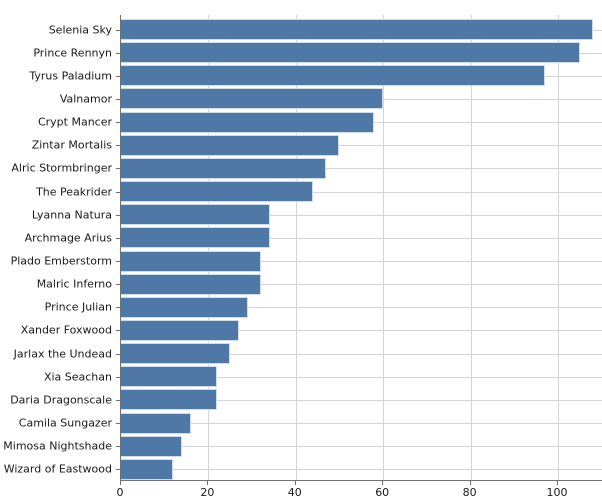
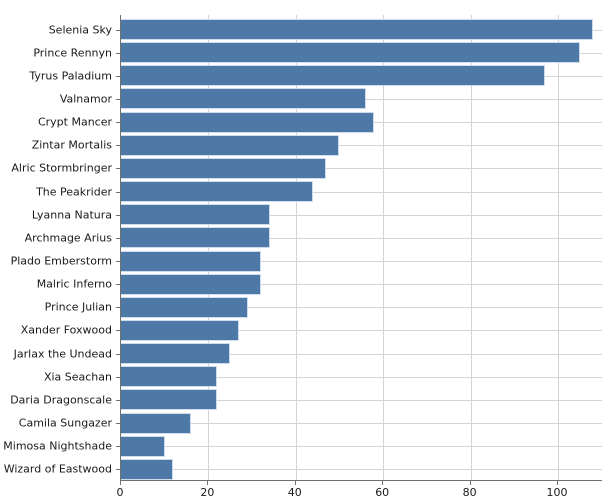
Valnamor: 60 -> 56
Mimosa Nightshade: 14 -> 10
